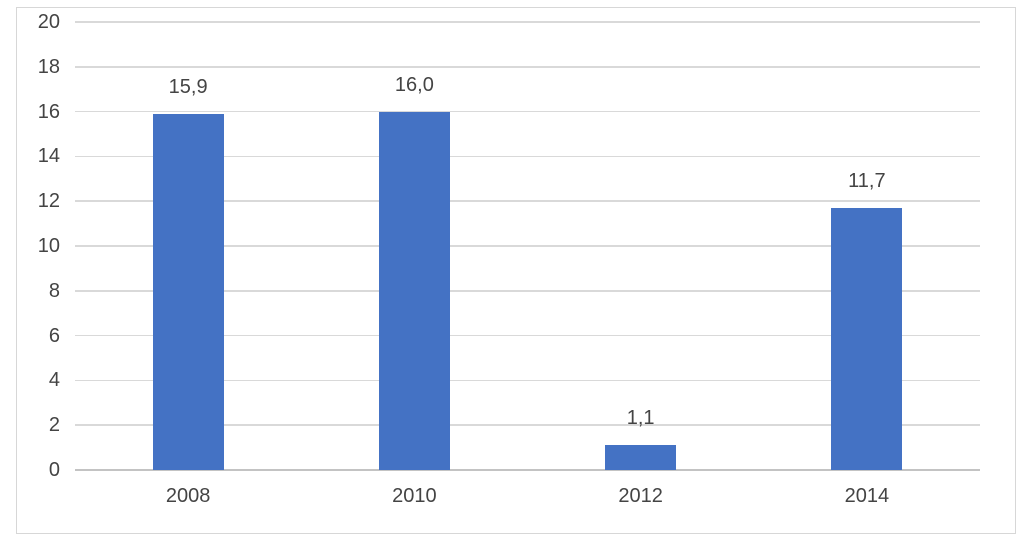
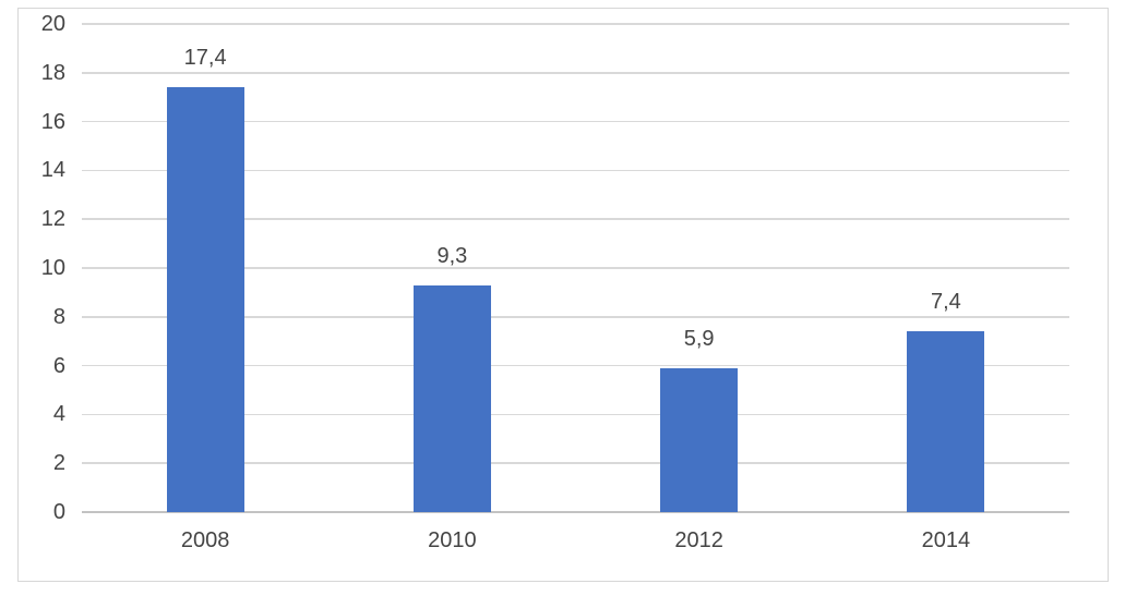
2008: 15,9 -> 17,4
2010: 16,0 -> 9,3
2012: 1,1 -> 5,9
2014: 11,7 -> 7,4
